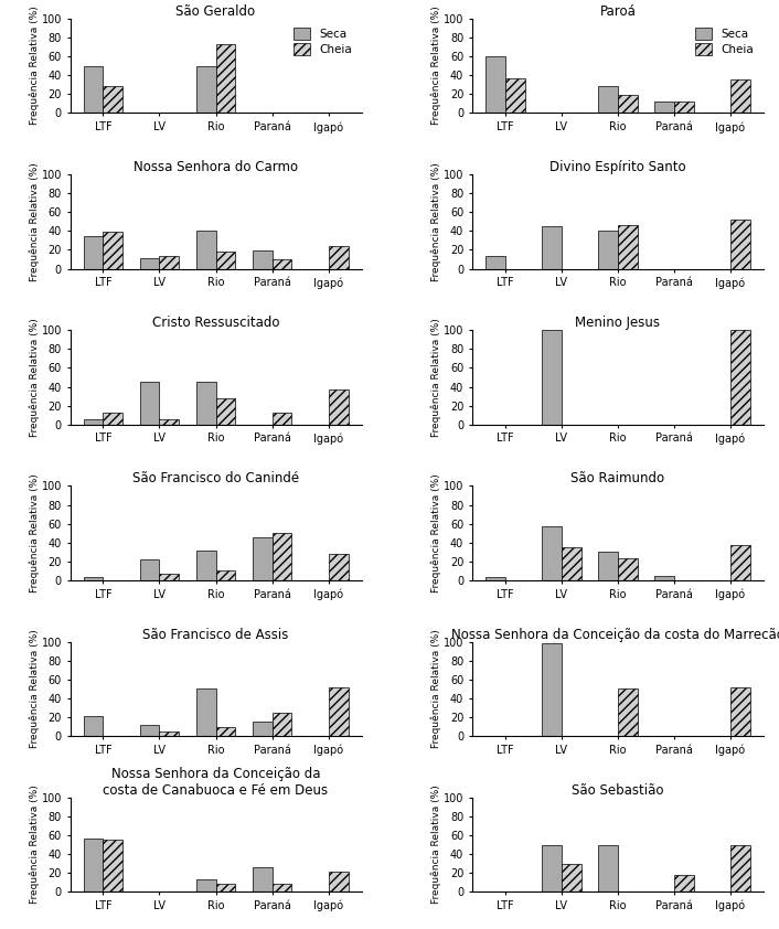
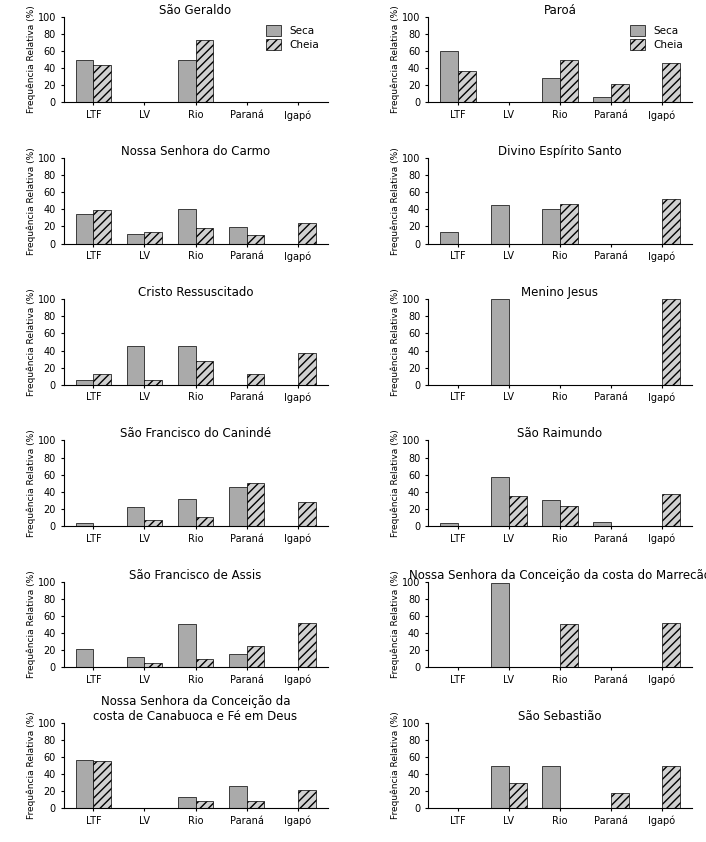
São Geraldo/Cheia/LTF: 28 -> 44
Paroá/Cheia/Rio: 19 -> 50
Paroá/Seca/Paraná: 12 -> 6
Paroá/Cheia/Paraná: 12 -> 22
Paroá/Cheia/Igapó: 36 -> 46
